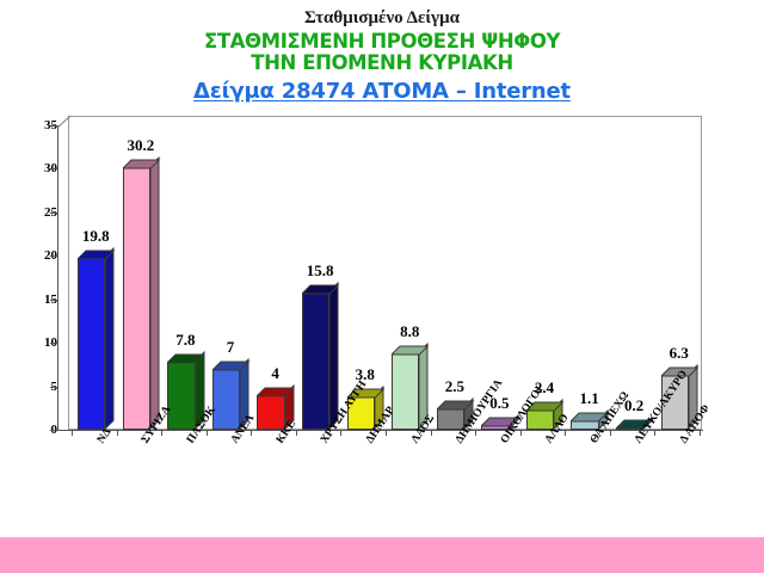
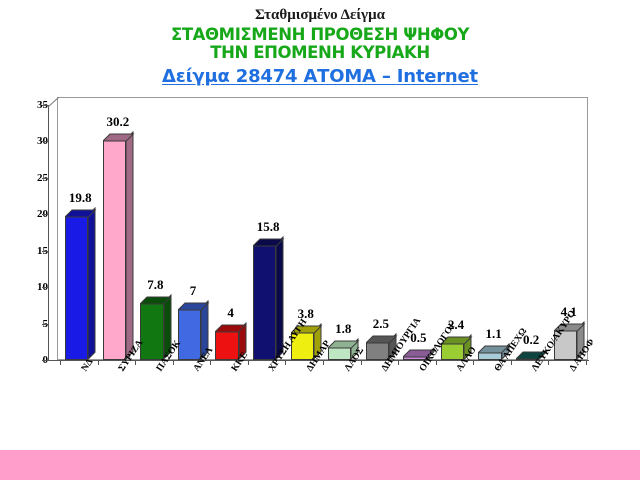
ΛΑΟΣ: 8.8 -> 1.8
Δ ΑΠΟΦ: 6.3 -> 4.1
